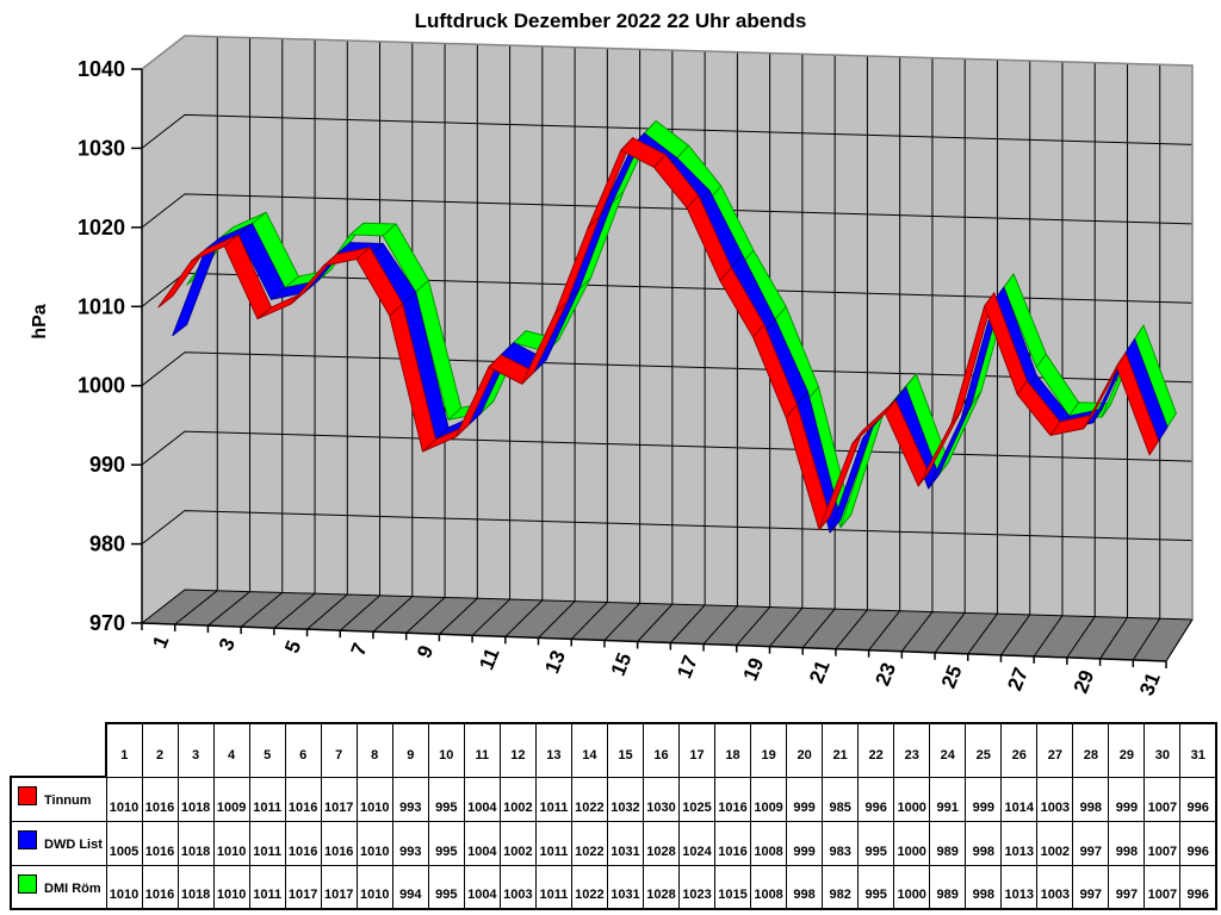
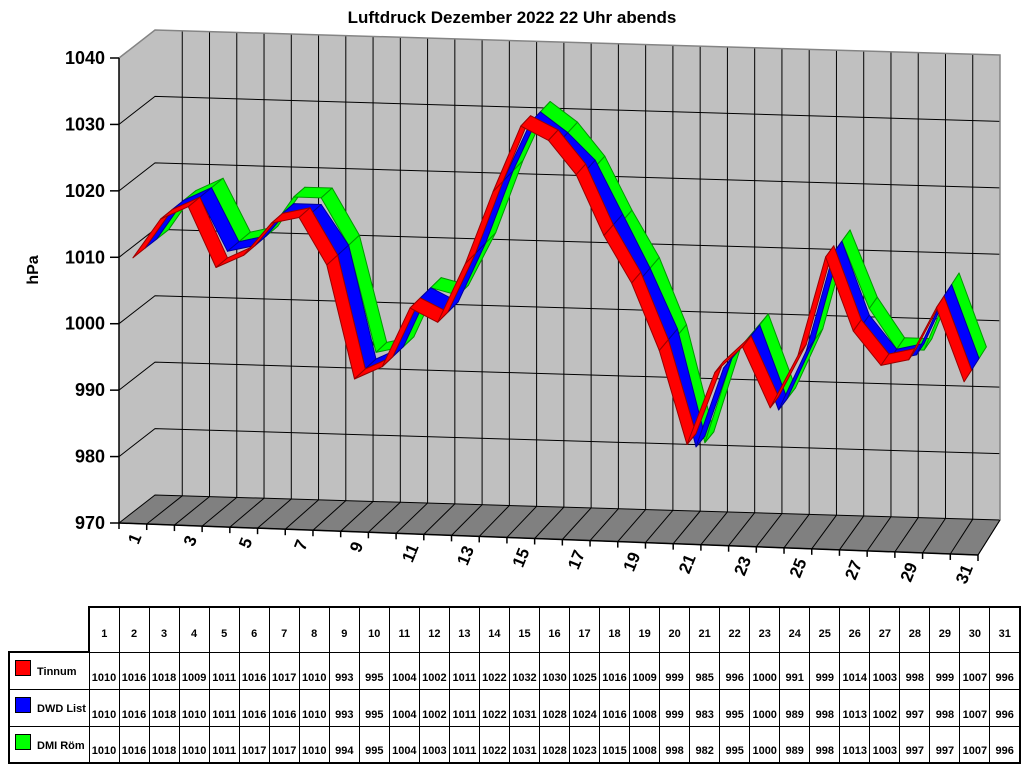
DWD List/1: 1005 -> 1010
